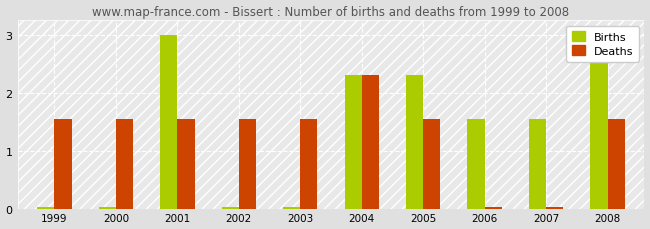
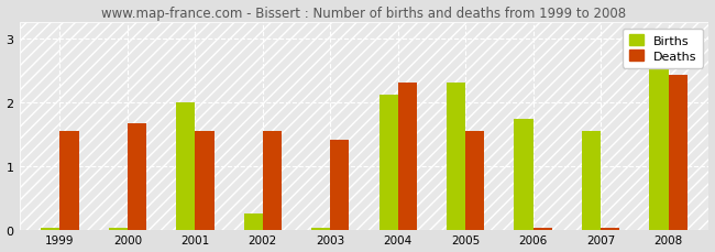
Deaths/2000: 1.55 -> 1.66
Births/2001: 3.00 -> 2.00
Births/2002: 0.02 -> 0.26
Deaths/2003: 1.55 -> 1.40
Births/2004: 2.30 -> 2.12
Births/2006: 1.55 -> 1.74
Deaths/2008: 1.55 -> 2.42
